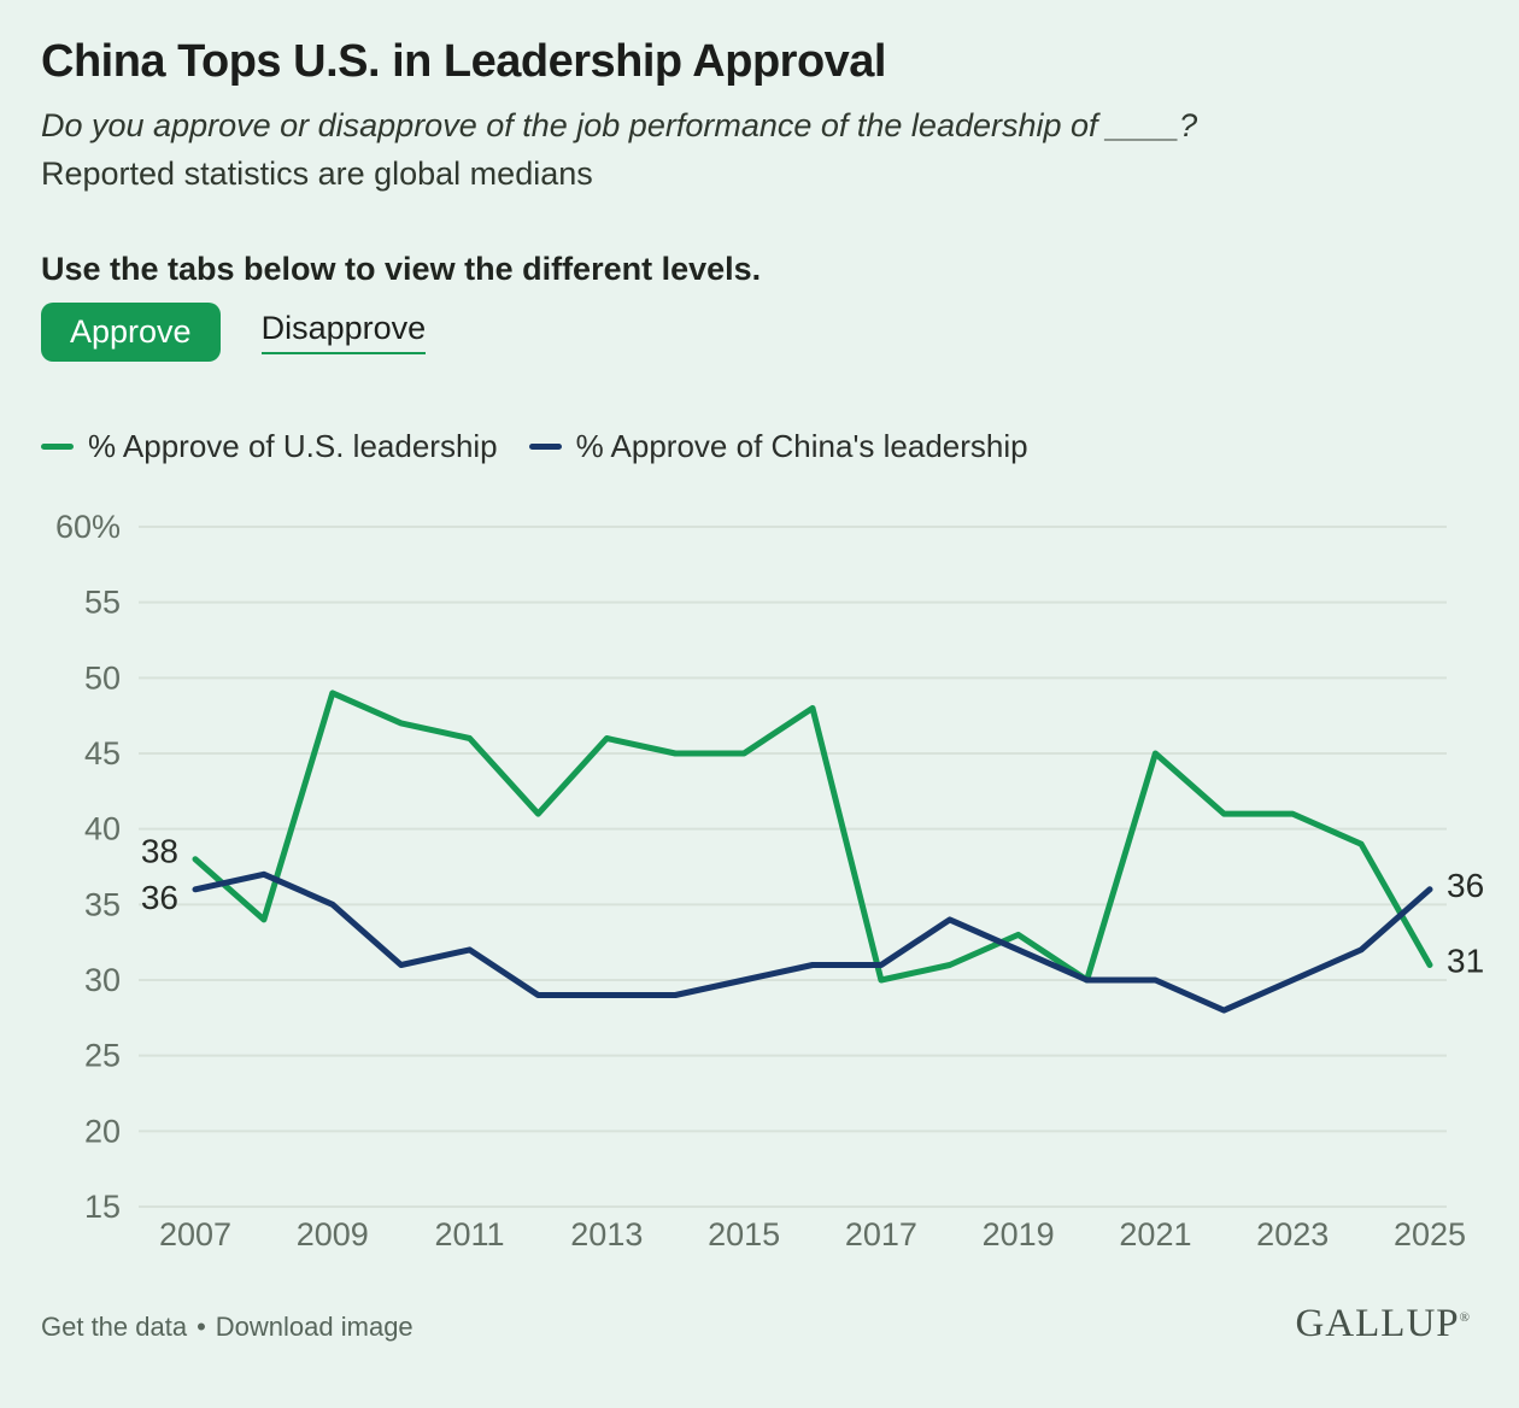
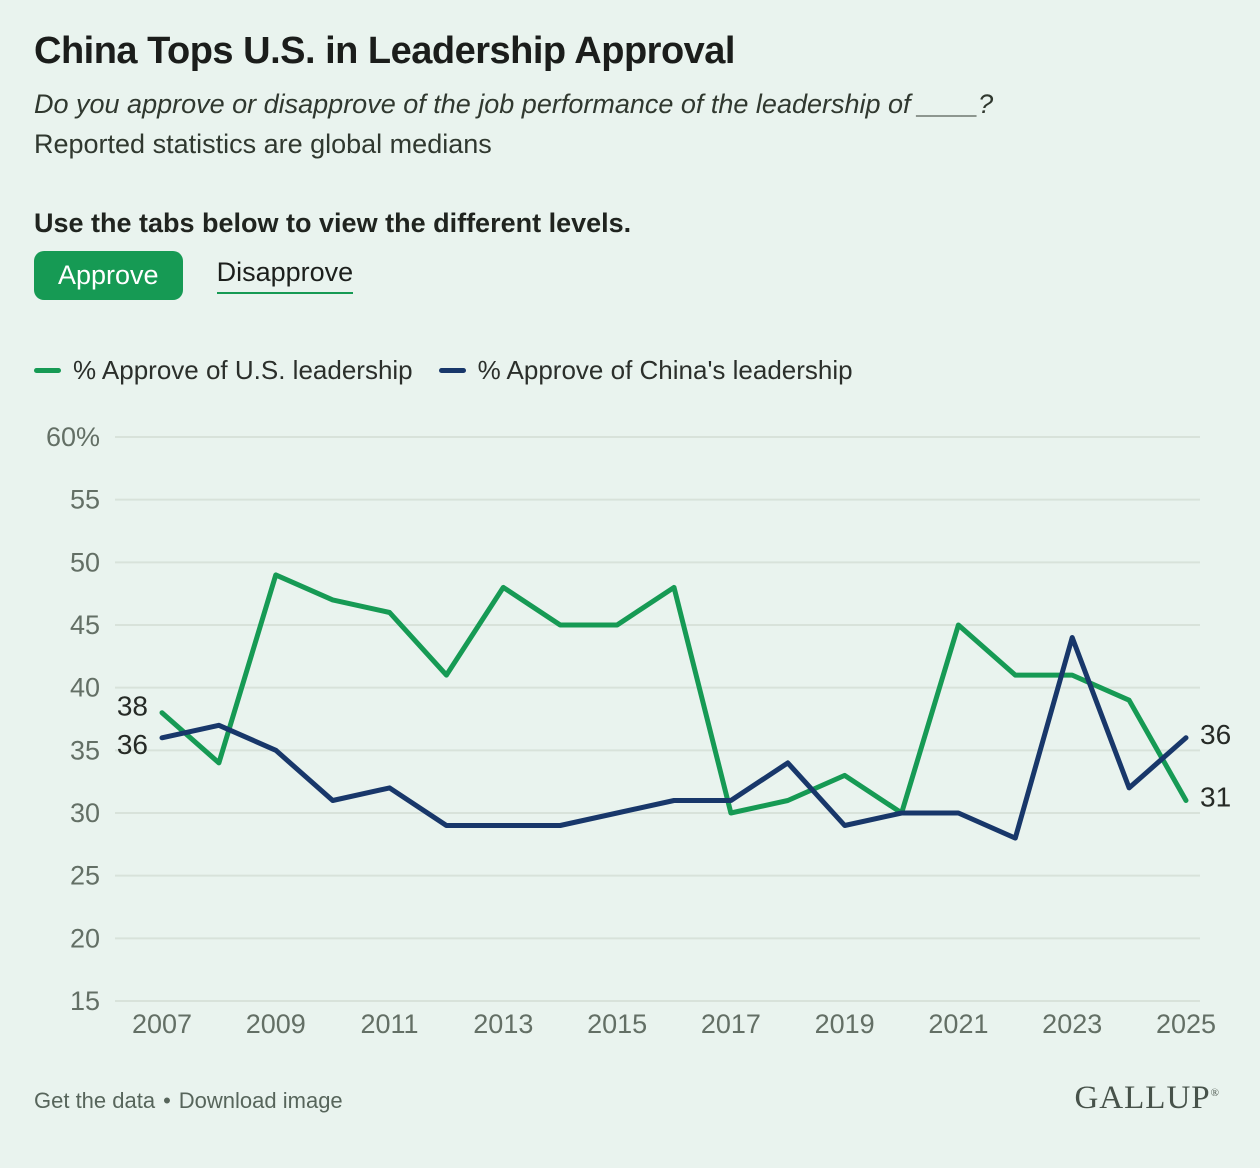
% Approve of U.S. leadership/2013: 46% -> 48%
% Approve of China's leadership/2019: 32% -> 29%
% Approve of China's leadership/2023: 30% -> 44%
